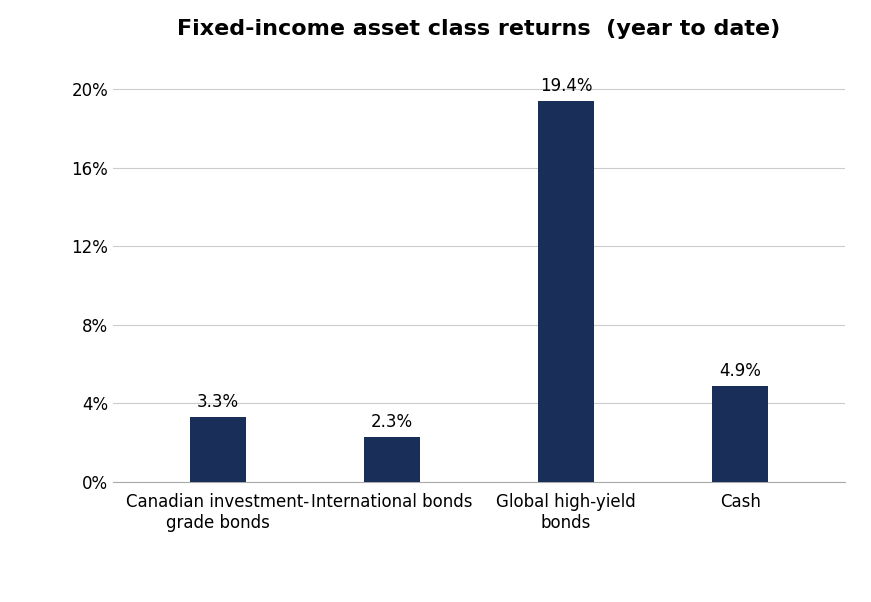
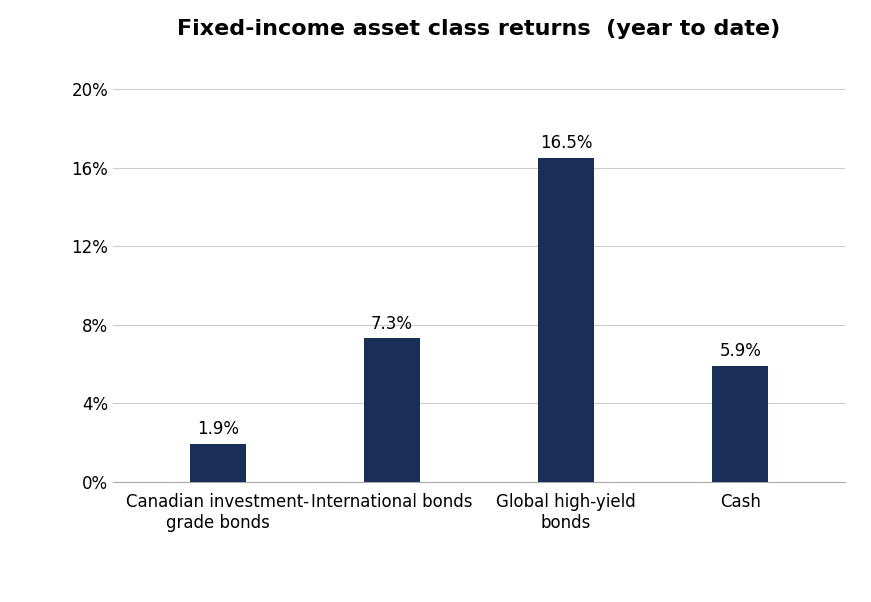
Canadian investment- grade bonds: 3.3% -> 1.9%
International bonds: 2.3% -> 7.3%
Global high-yield bonds: 19.4% -> 16.5%
Cash: 4.9% -> 5.9%
